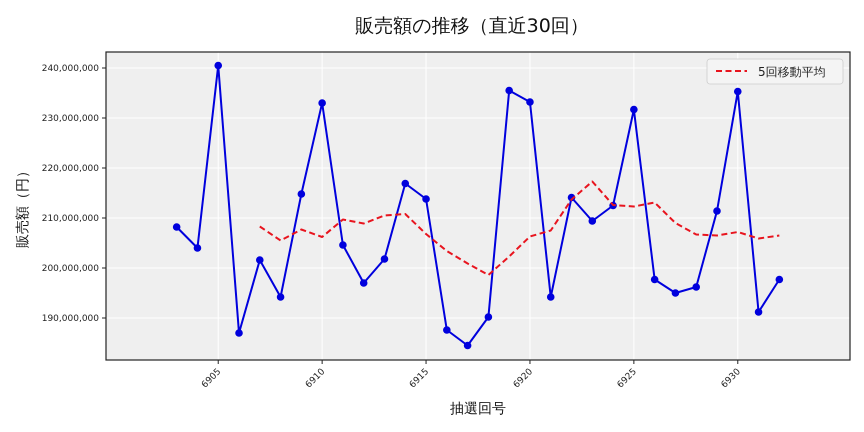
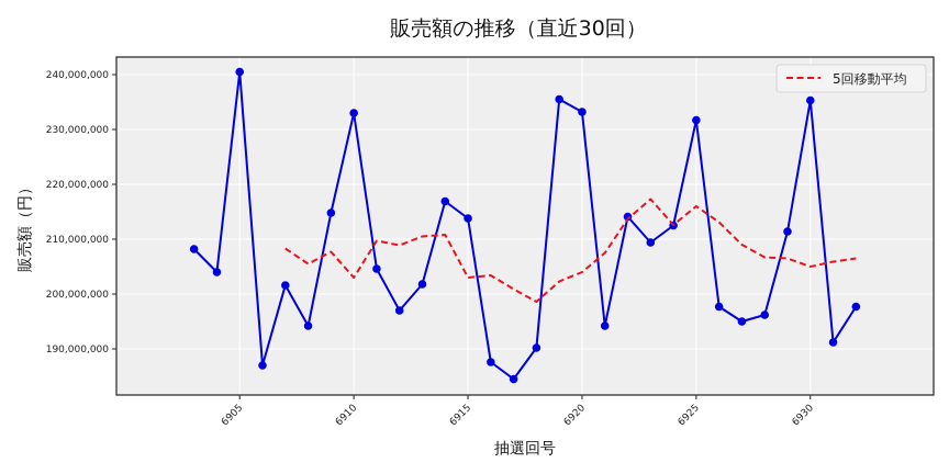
5回移動平均/6910: 206000000 -> 203000000
5回移動平均/6915: 207000000 -> 203000000
5回移動平均/6920: 206000000 -> 204000000
5回移動平均/6925: 212000000 -> 216000000
5回移動平均/6930: 207000000 -> 205000000
